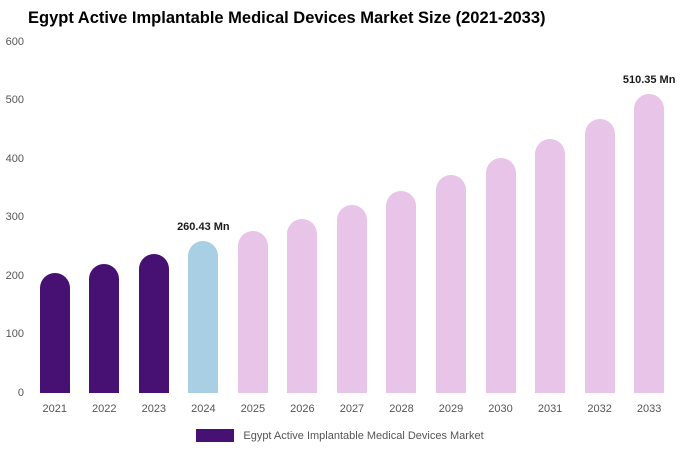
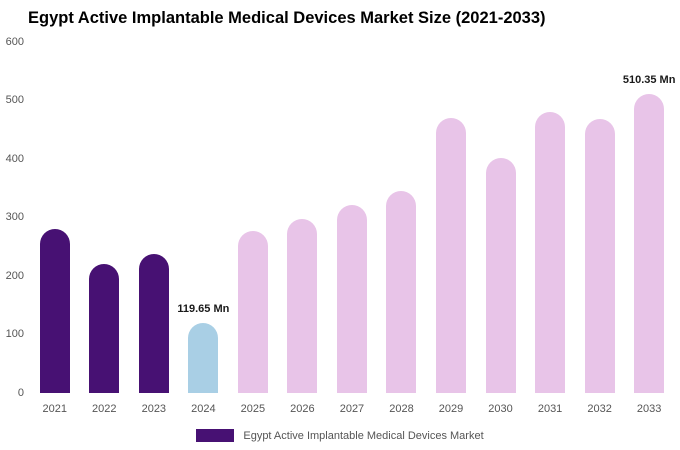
2021: 200 -> 280
2024: 260.43 -> 119.65
2029: 370 -> 470
2031: 430 -> 480
